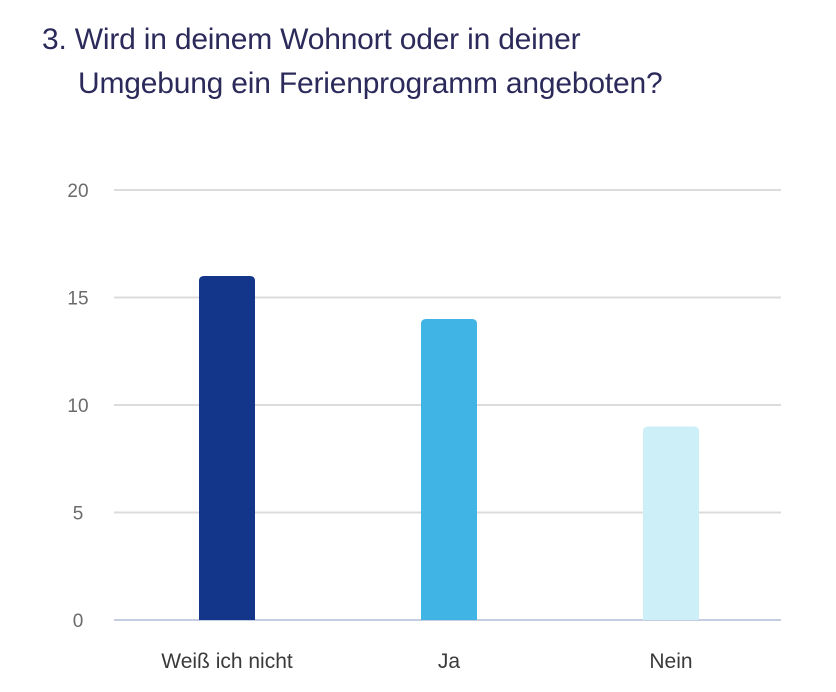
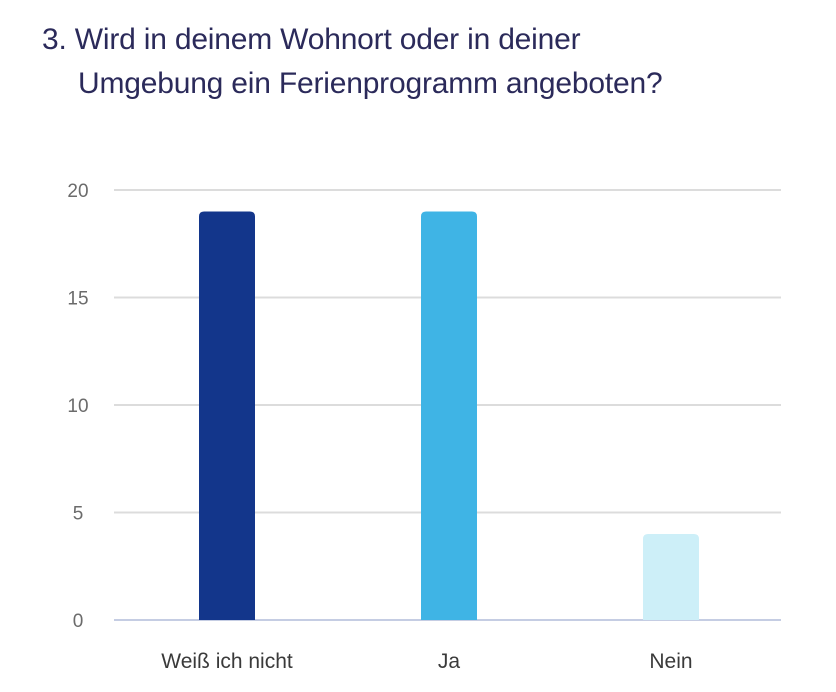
Weiß ich nicht: 16 -> 19
Ja: 14 -> 19
Nein: 9 -> 4
